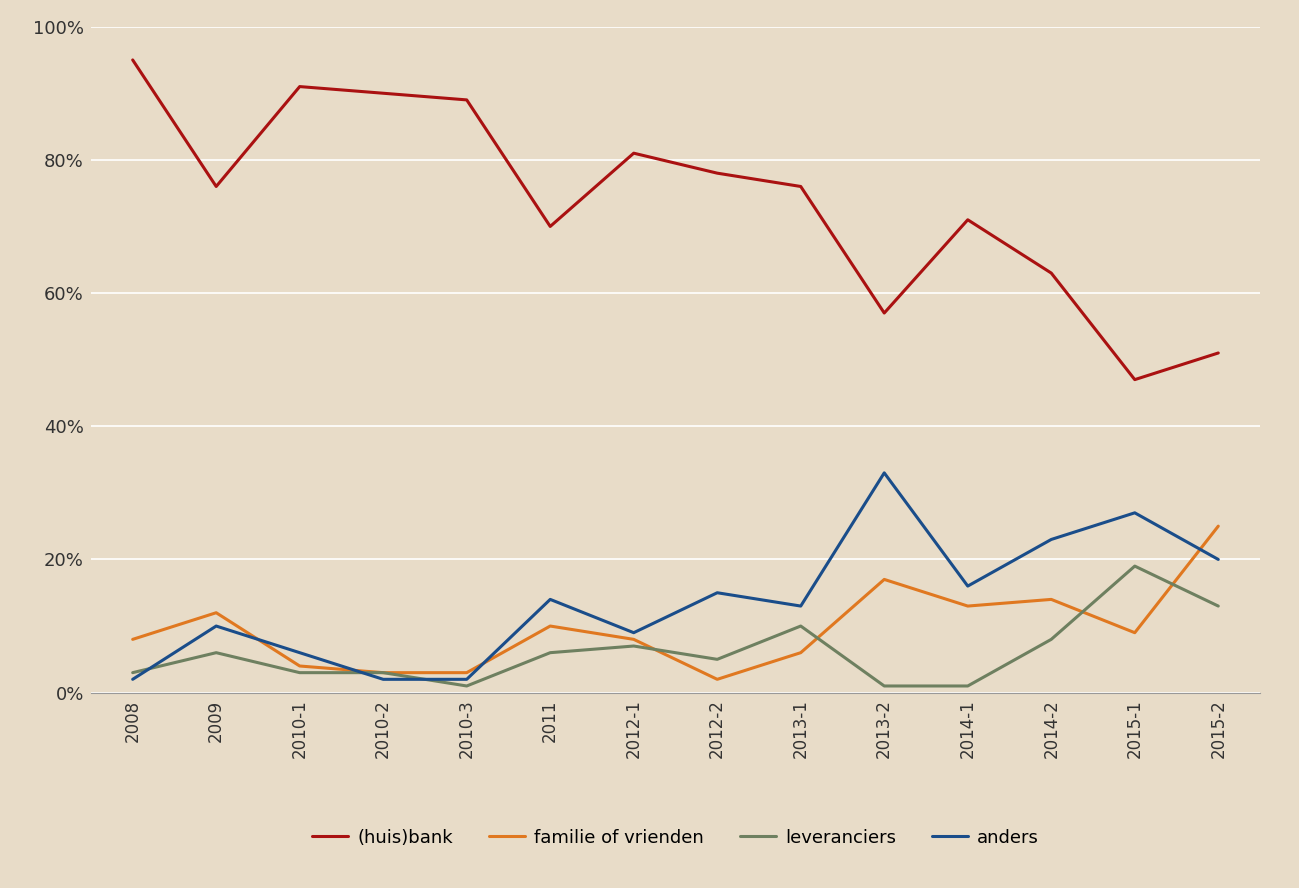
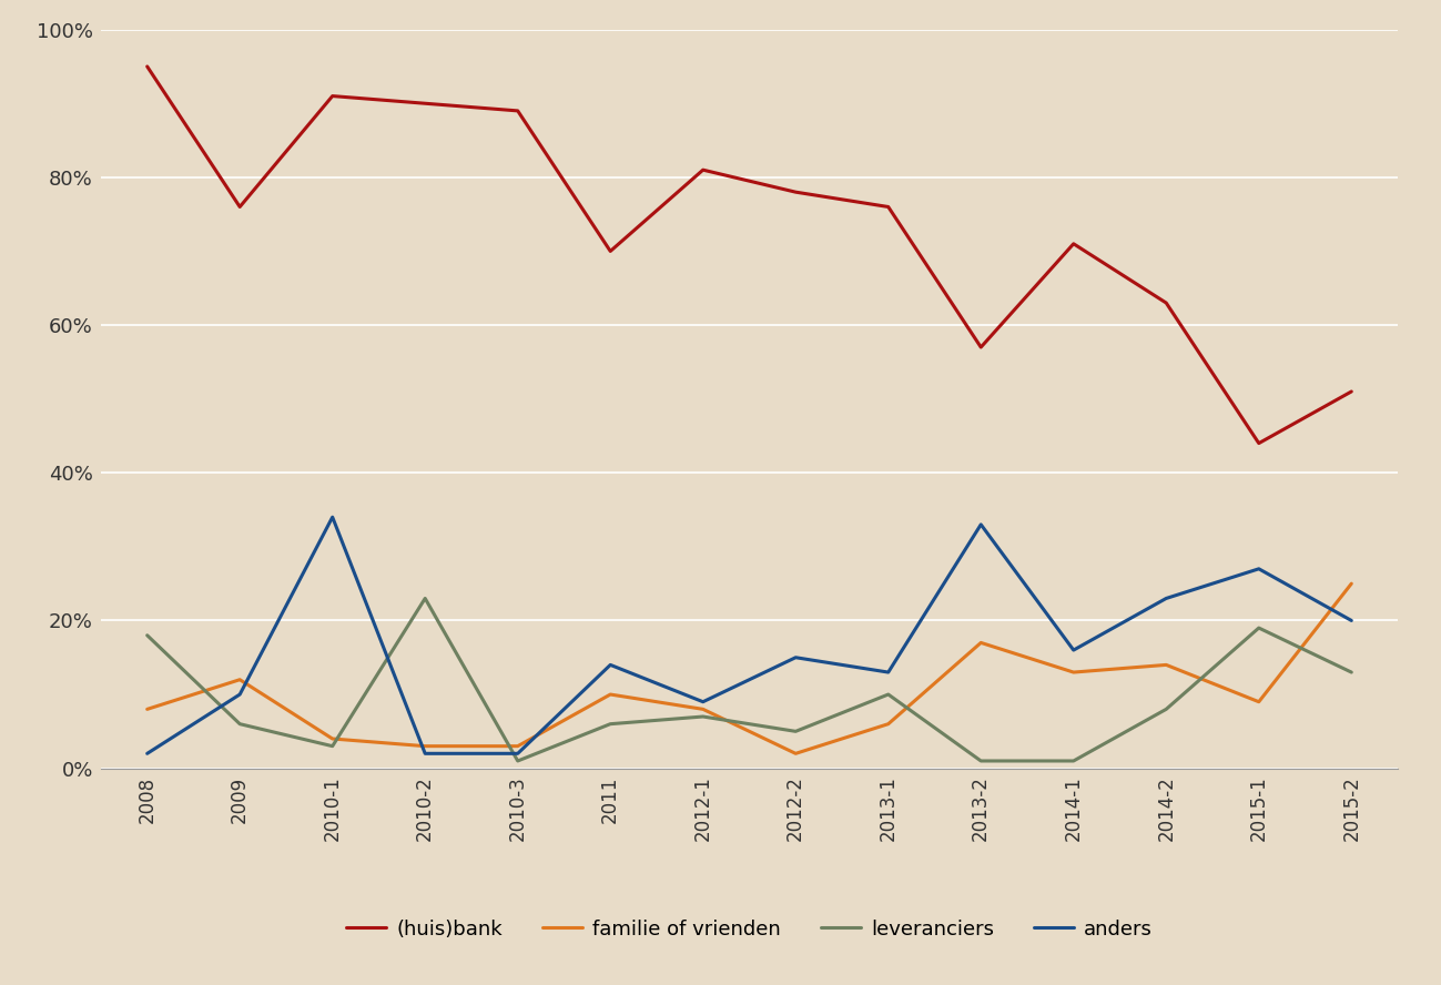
leveranciers/2008: 3% -> 18%
anders/2010-1: 6% -> 34%
leveranciers/2010-2: 3% -> 23%
(huis)bank/2015-1: 47% -> 44%
